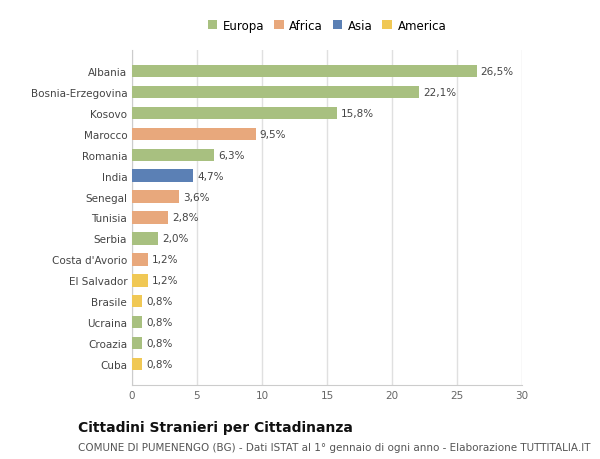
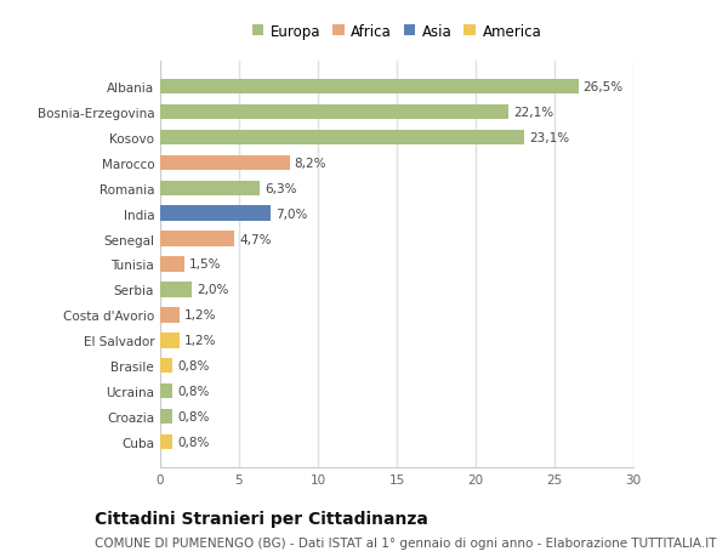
Kosovo: 15,8% -> 23,1%
Marocco: 9,5% -> 8,2%
India: 4,7% -> 7,0%
Senegal: 3,6% -> 4,7%
Tunisia: 2,8% -> 1,5%
